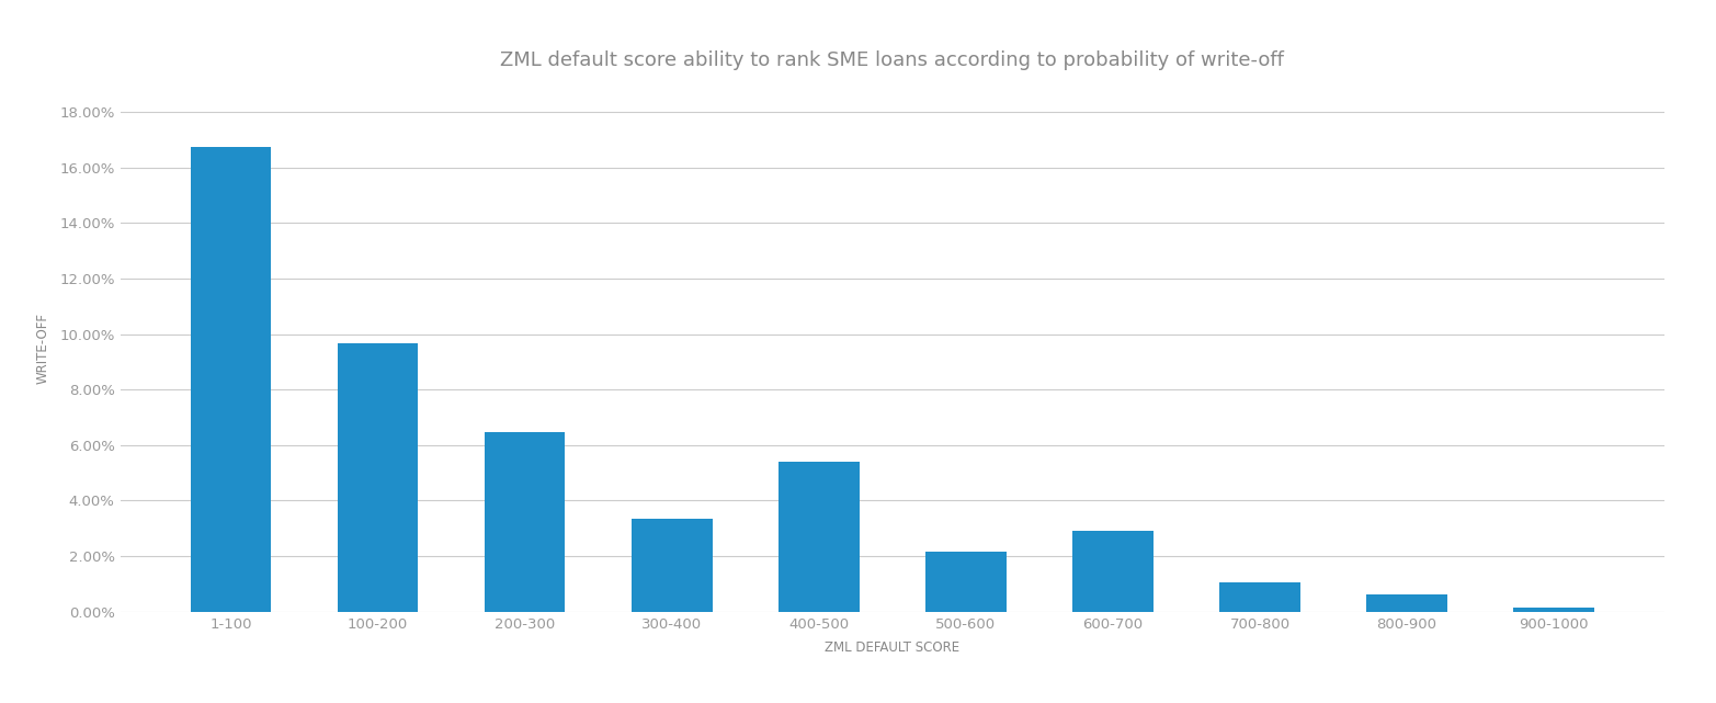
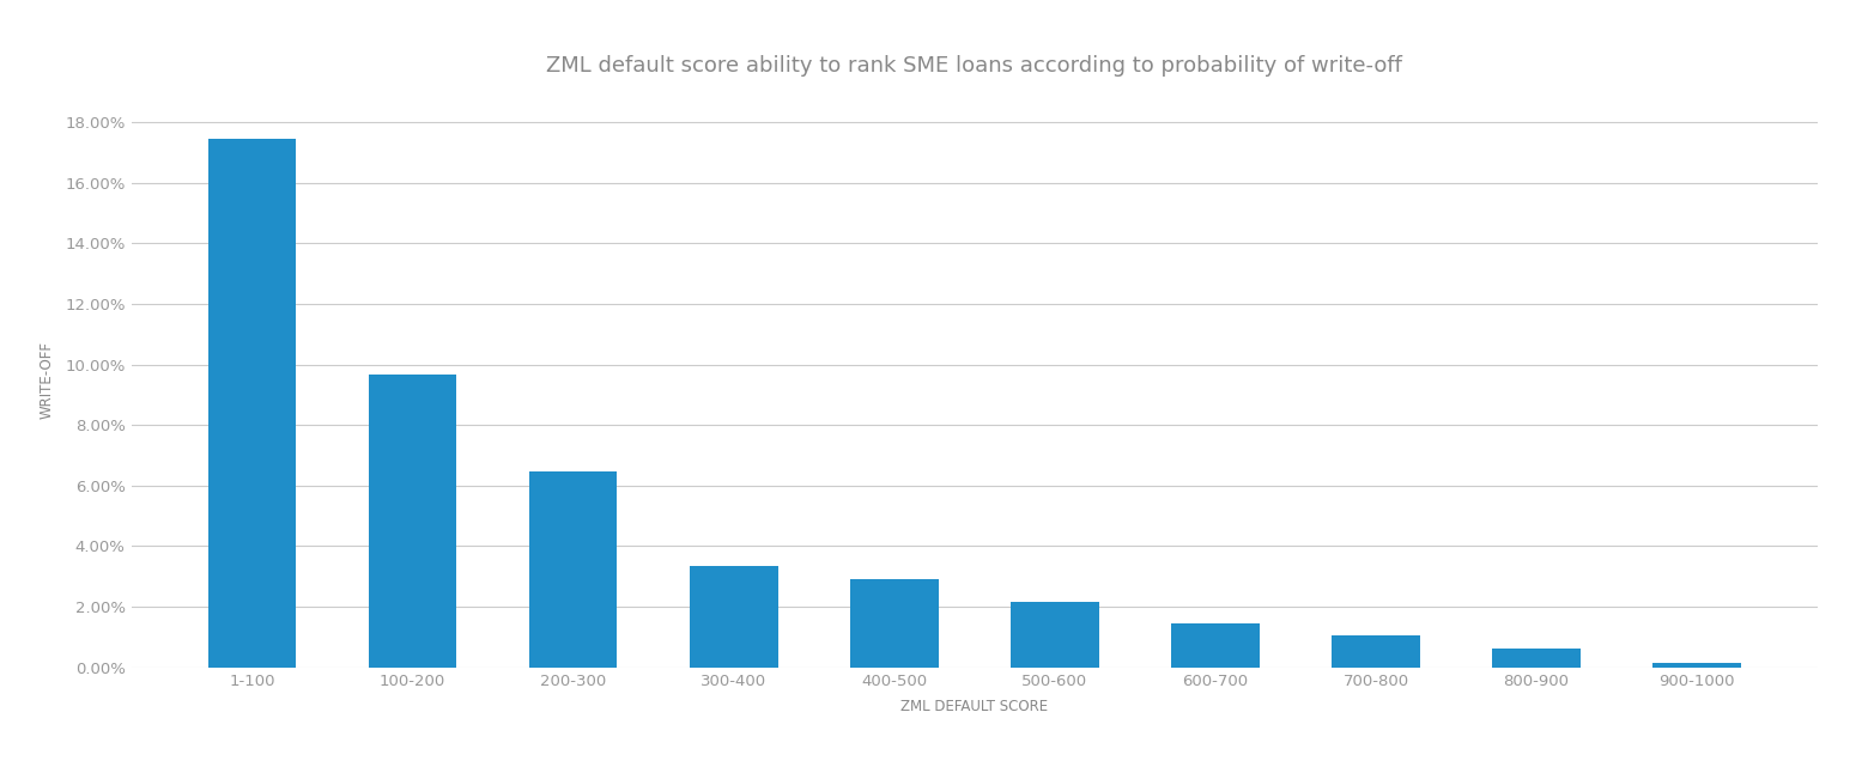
1-100: 16.75% -> 17.45%
400-500: 5.40% -> 2.92%
600-700: 2.90% -> 1.45%
